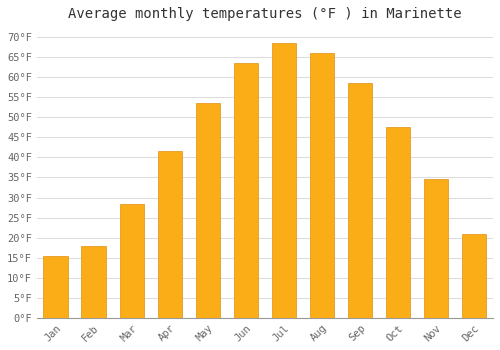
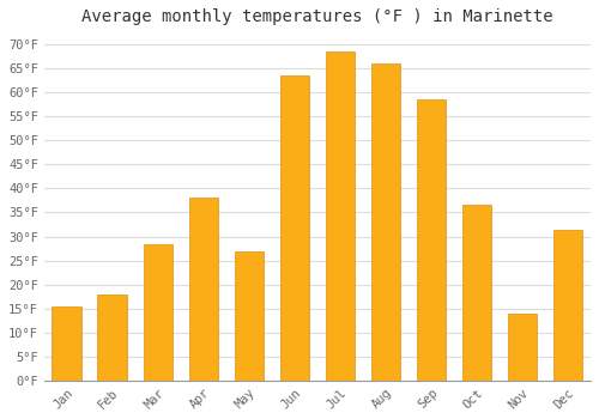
Apr: 41.5°F -> 38.0°F
May: 53.5°F -> 27.0°F
Oct: 47.5°F -> 36.5°F
Nov: 34.5°F -> 14.0°F
Dec: 21.0°F -> 31.5°F
